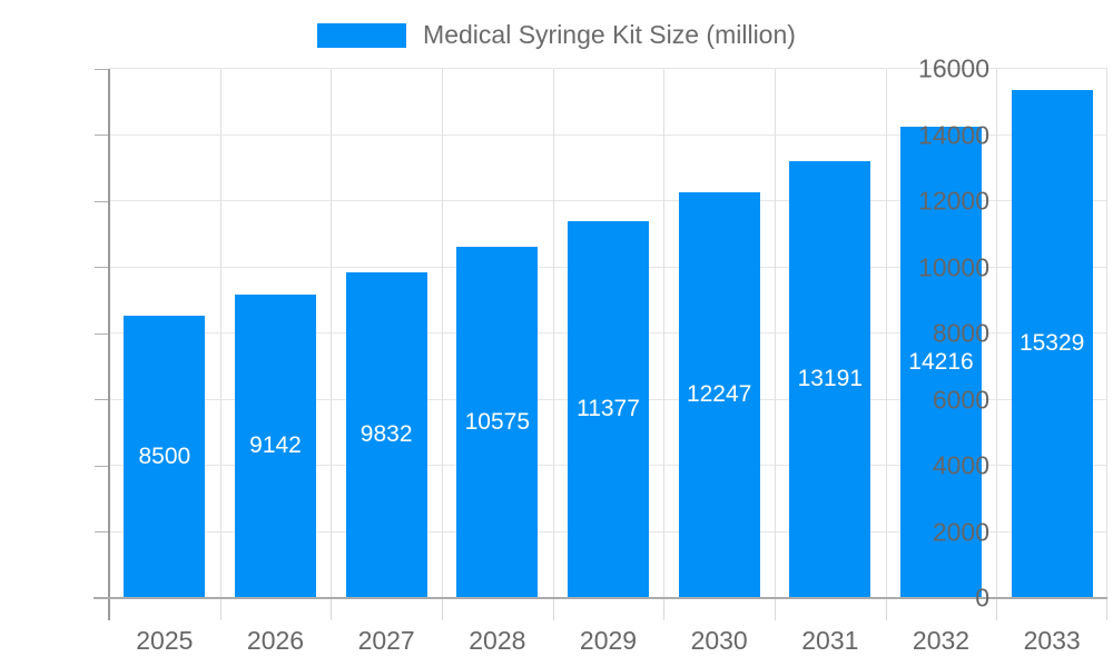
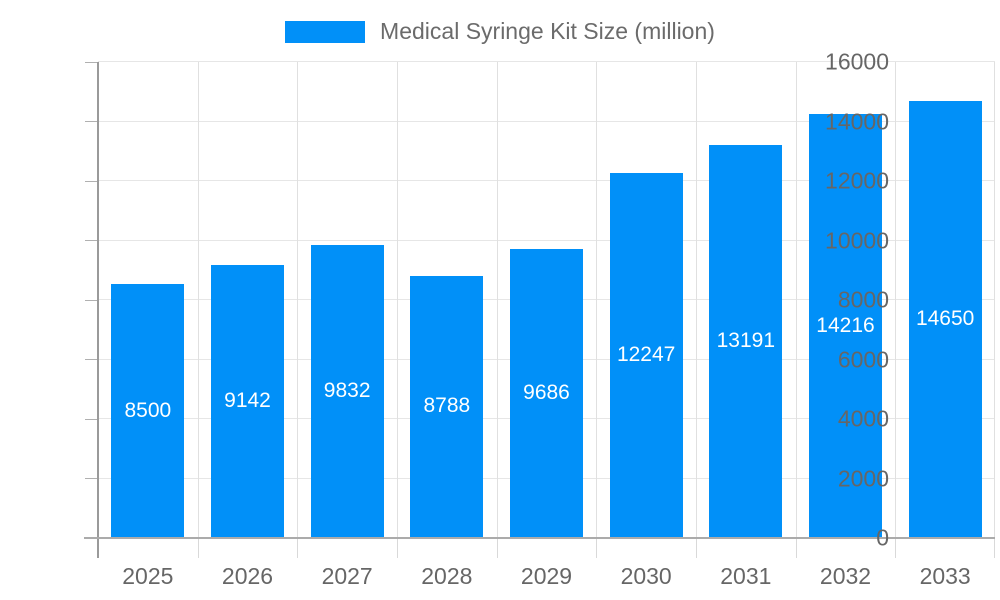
2028: 10575 -> 8788
2029: 11377 -> 9686
2033: 15329 -> 14650
